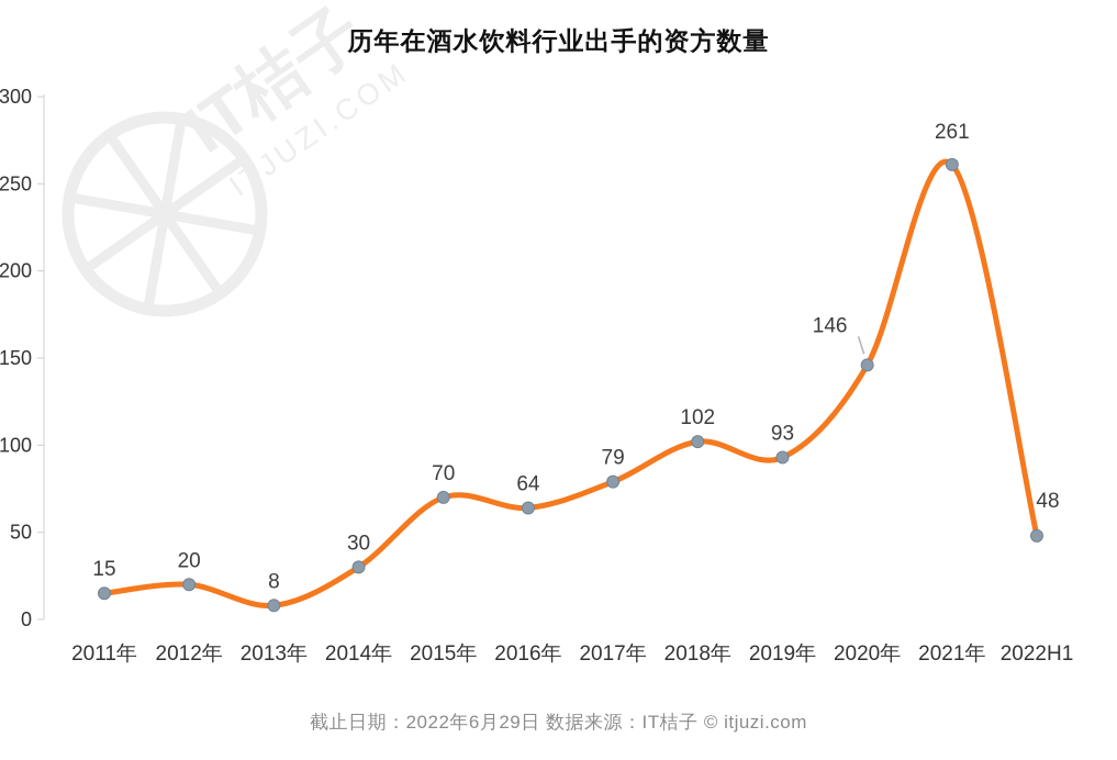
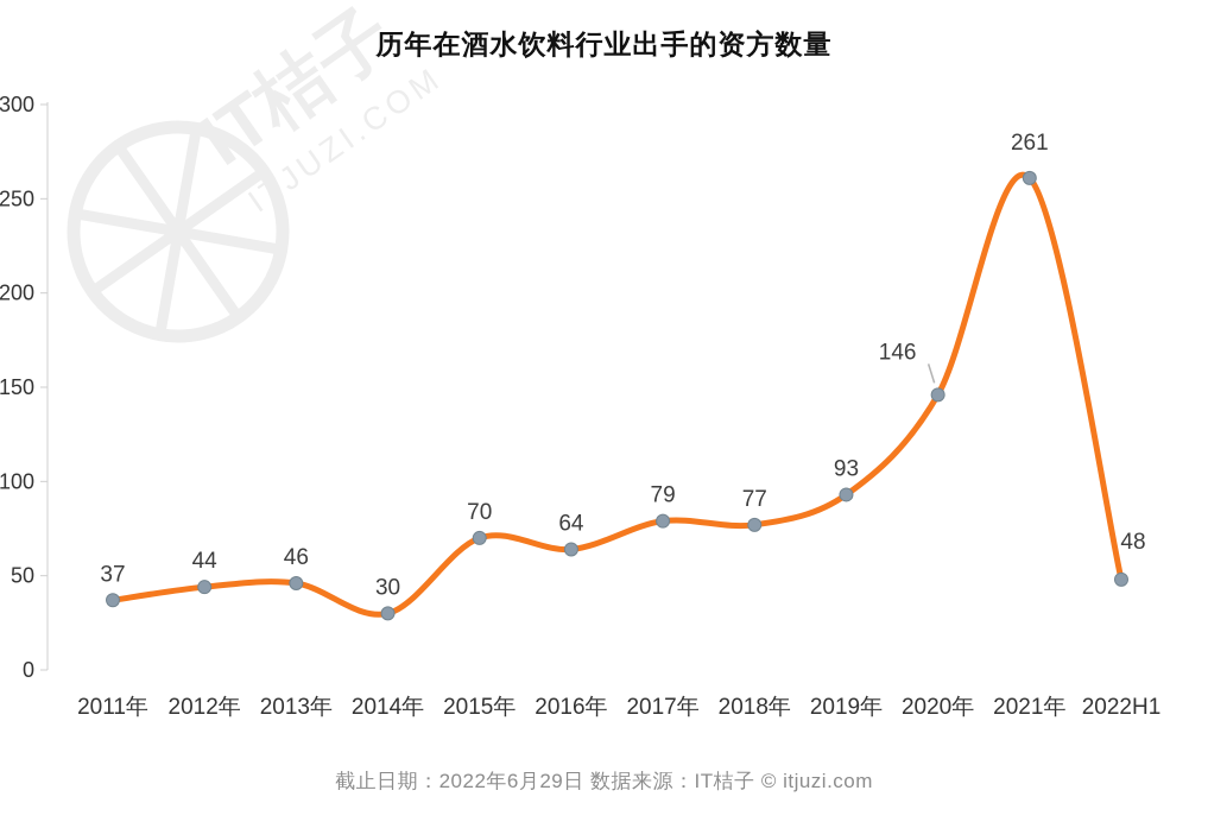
2011年: 15 -> 37
2012年: 20 -> 44
2013年: 8 -> 46
2018年: 102 -> 77
